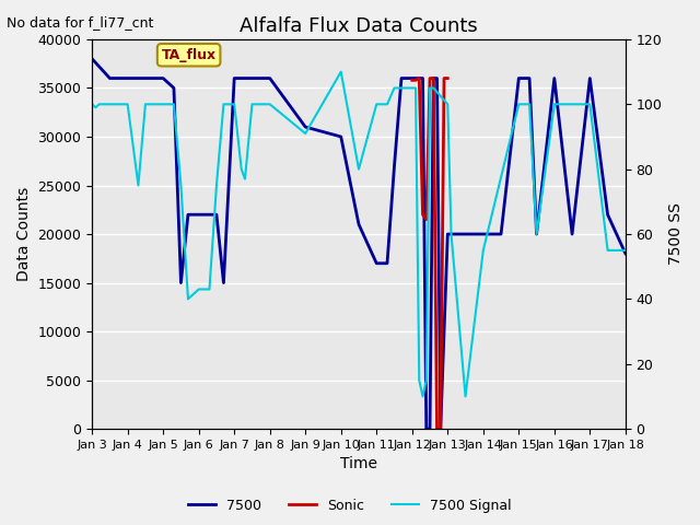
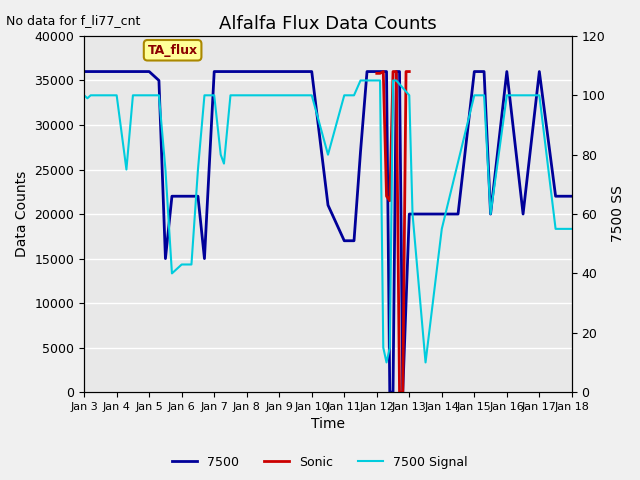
7500/Jan 3: 38000 -> 36000
7500/Jan 9: 31000 -> 36000
7500 Signal/Jan 9: 91 -> 100
7500/Jan 10: 30000 -> 36000
7500 Signal/Jan 10: 110 -> 100
7500/Jan 18: 18000 -> 22000
